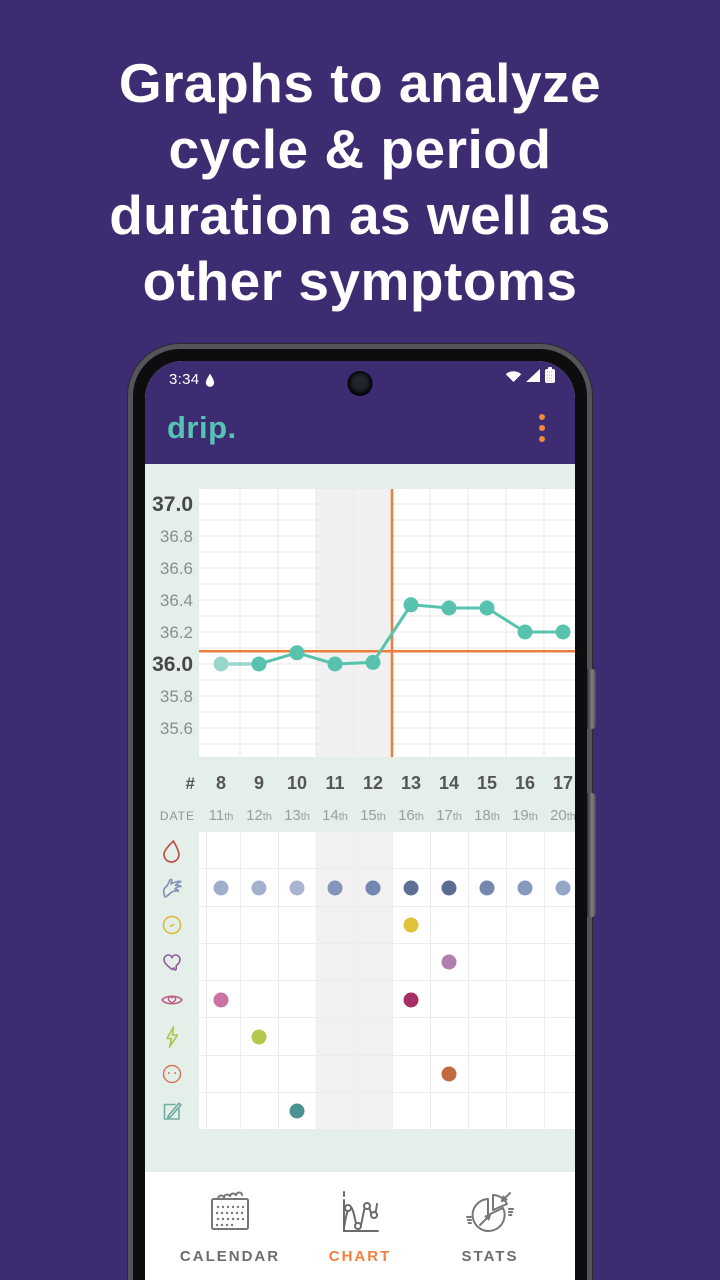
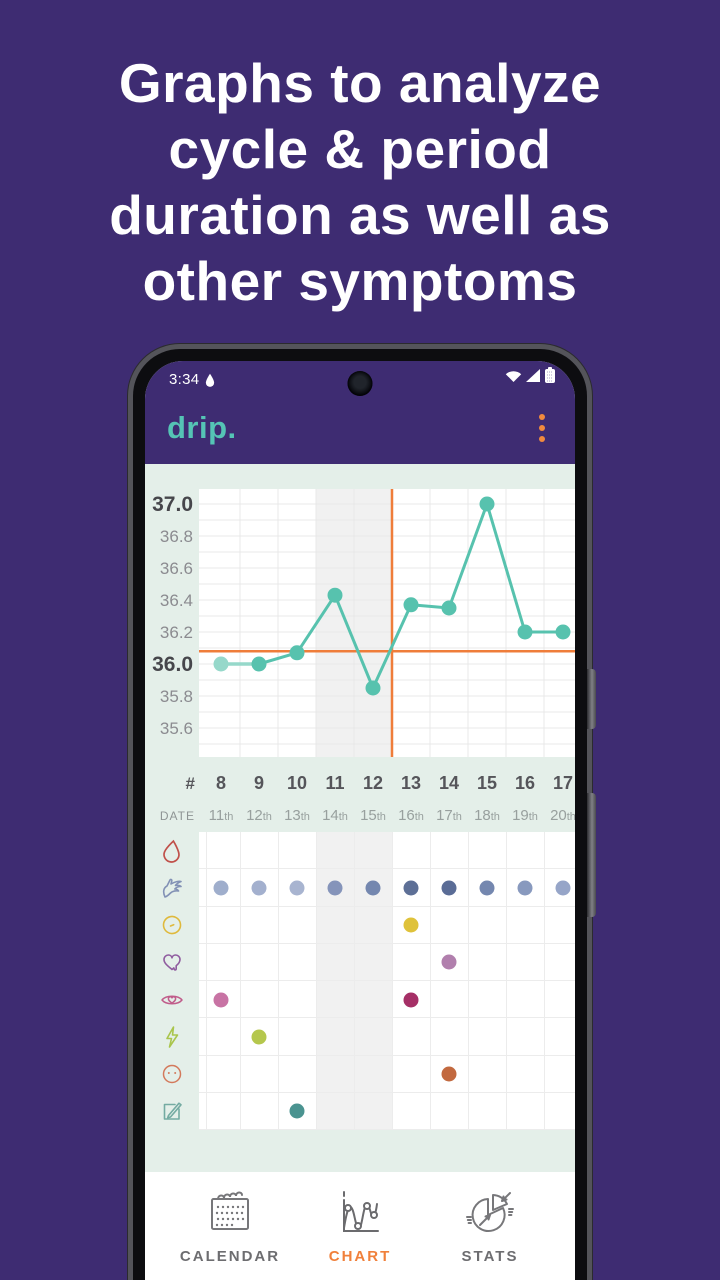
11: 36.00 -> 36.43
12: 36.01 -> 35.85
15: 36.35 -> 37.00
